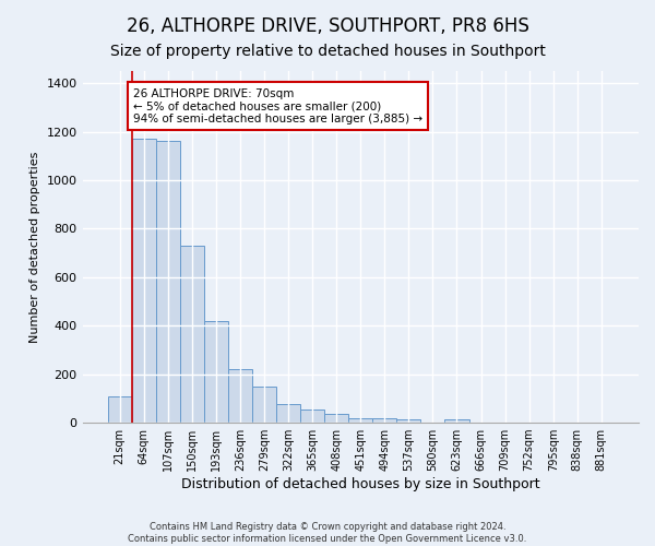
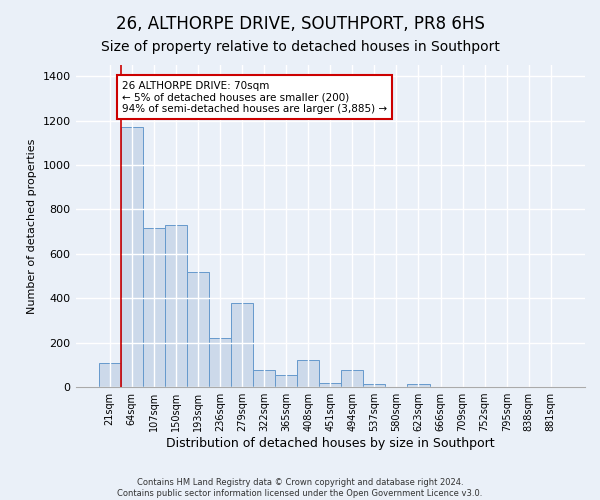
107sqm: 1160 -> 715
193sqm: 420 -> 520
279sqm: 150 -> 380
408sqm: 35 -> 120
494sqm: 20 -> 75
